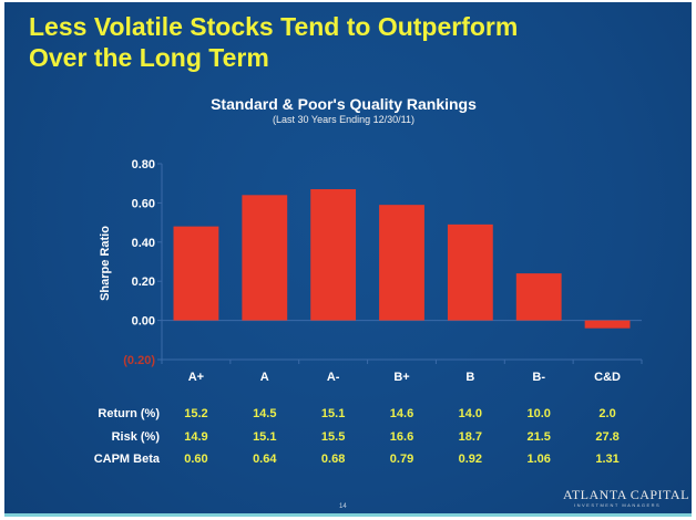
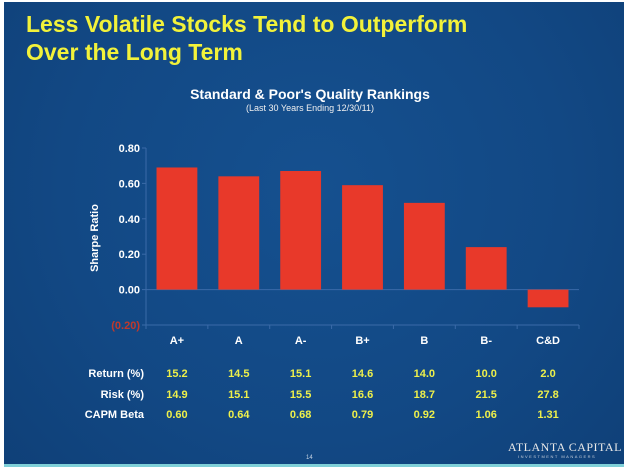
A+: 0.48 -> 0.69
C&D: -0.04 -> -0.10
